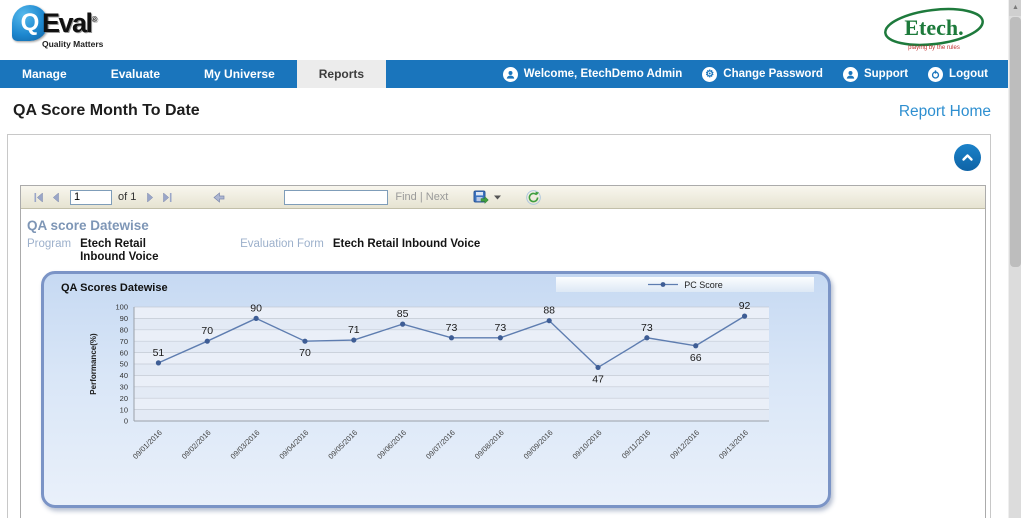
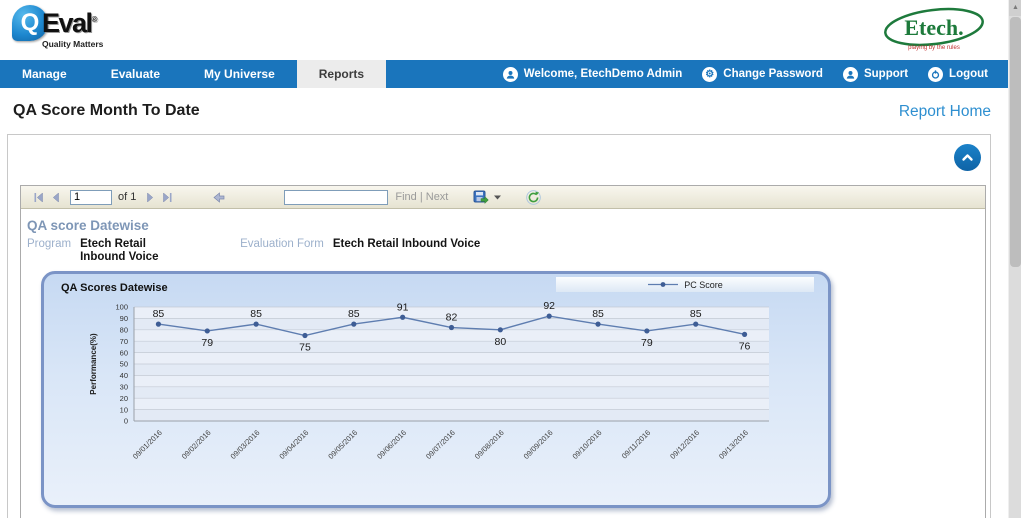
09/01/2016: 51 -> 85
09/02/2016: 70 -> 79
09/03/2016: 90 -> 85
09/04/2016: 70 -> 75
09/05/2016: 71 -> 85
09/06/2016: 85 -> 91
09/07/2016: 73 -> 82
09/08/2016: 73 -> 80
09/09/2016: 88 -> 92
09/10/2016: 47 -> 85
09/11/2016: 73 -> 79
09/12/2016: 66 -> 85
09/13/2016: 92 -> 76
